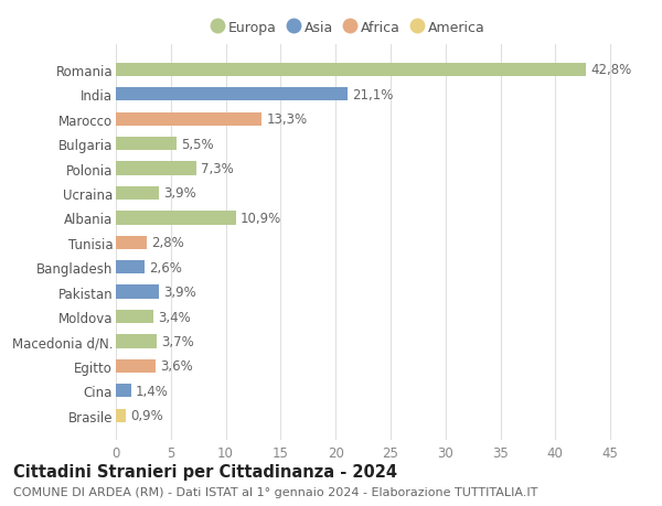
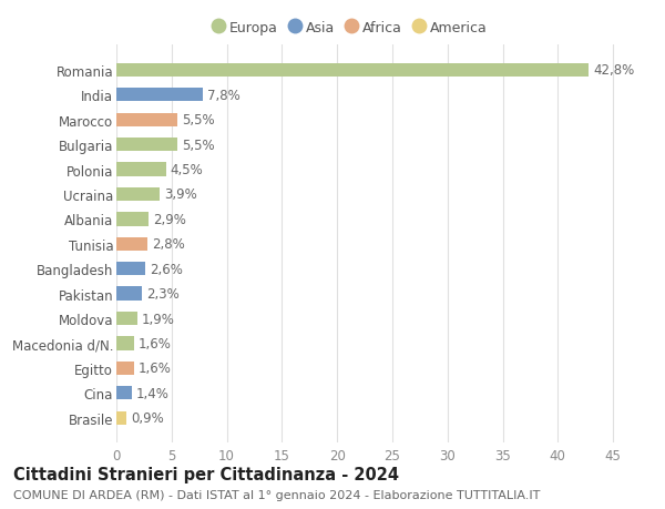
India: 21,1% -> 7,8%
Marocco: 13,3% -> 5,5%
Polonia: 7,3% -> 4,5%
Albania: 10,9% -> 2,9%
Pakistan: 3,9% -> 2,3%
Moldova: 3,4% -> 1,9%
Macedonia d/N.: 3,7% -> 1,6%
Egitto: 3,6% -> 1,6%
